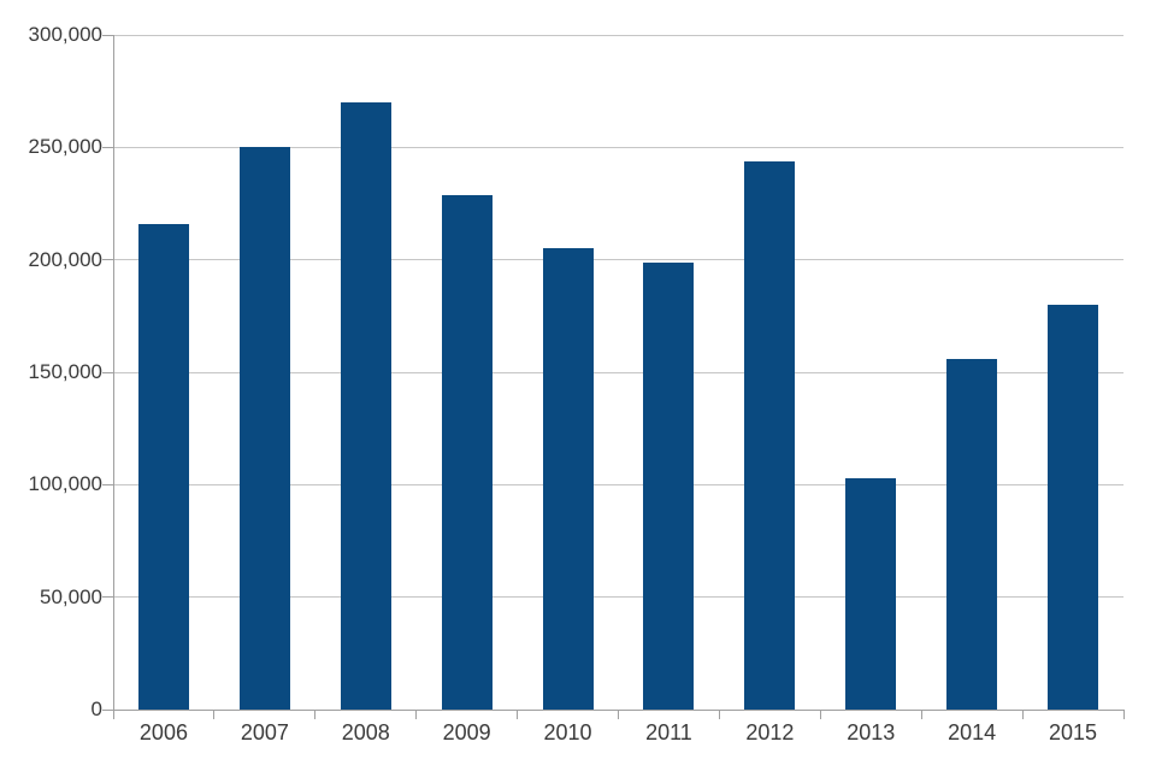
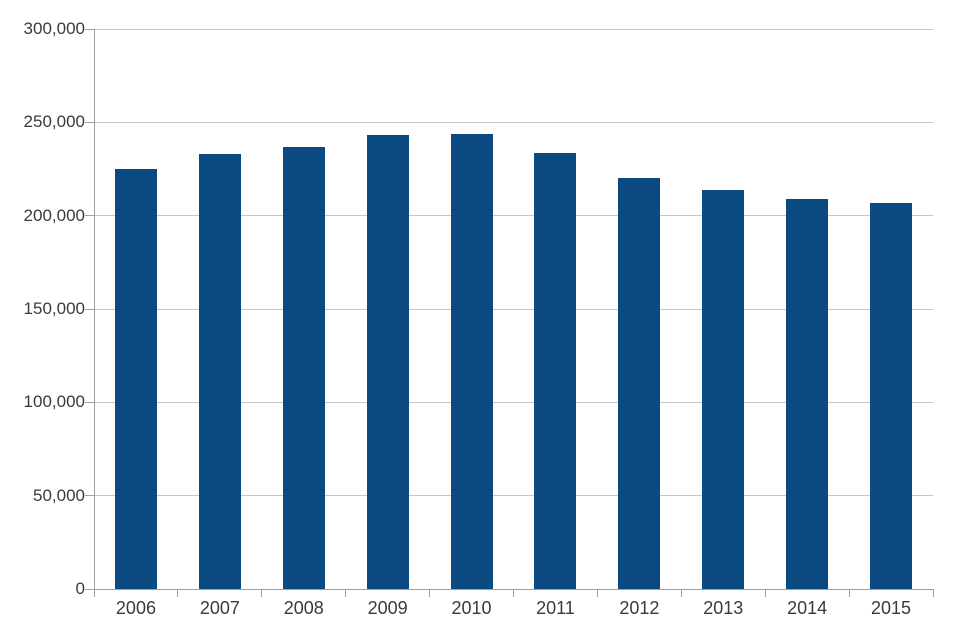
2006: 216000 -> 225000
2007: 250000 -> 233000
2008: 270000 -> 237000
2009: 229000 -> 243000
2010: 205000 -> 244000
2011: 199000 -> 234000
2012: 244000 -> 220000
2013: 103000 -> 214000
2014: 156000 -> 209000
2015: 180000 -> 207000
